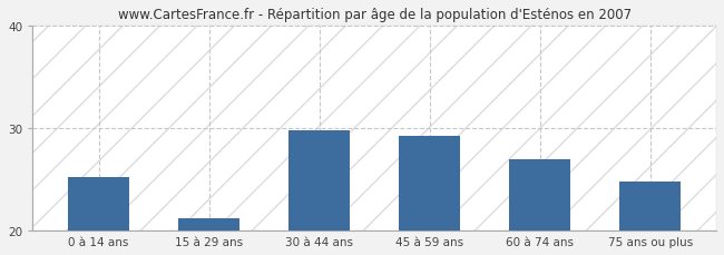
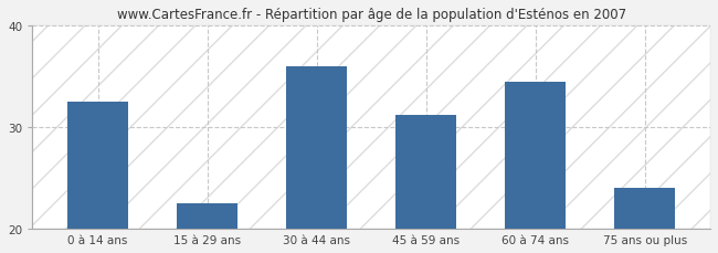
0 à 14 ans: 25.2 -> 32.5
15 à 29 ans: 21.2 -> 22.5
30 à 44 ans: 29.8 -> 36.0
45 à 59 ans: 29.2 -> 31.2
60 à 74 ans: 27.0 -> 34.5
75 ans ou plus: 24.8 -> 24.0
